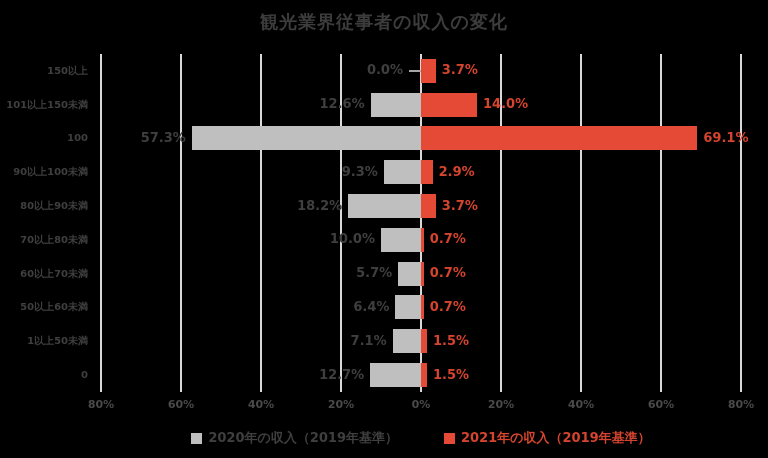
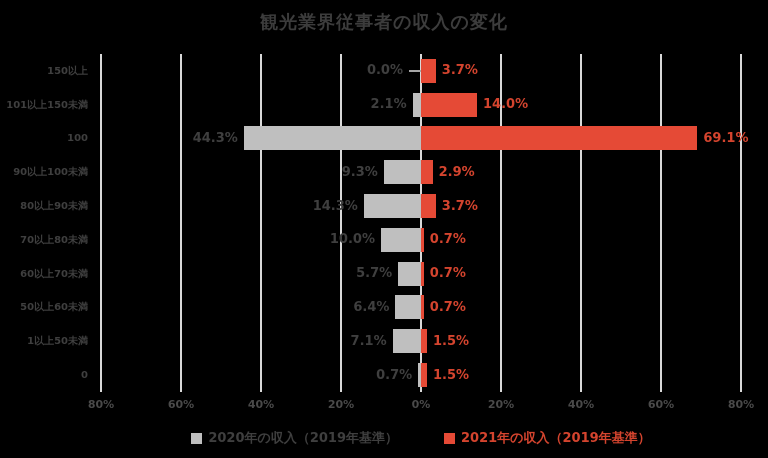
2020年の収入（2019年基準）/101以上150未満: 12.6% -> 2.1%
2020年の収入（2019年基準）/100: 57.3% -> 44.3%
2020年の収入（2019年基準）/80以上90未満: 18.2% -> 14.3%
2020年の収入（2019年基準）/0: 12.7% -> 0.7%
